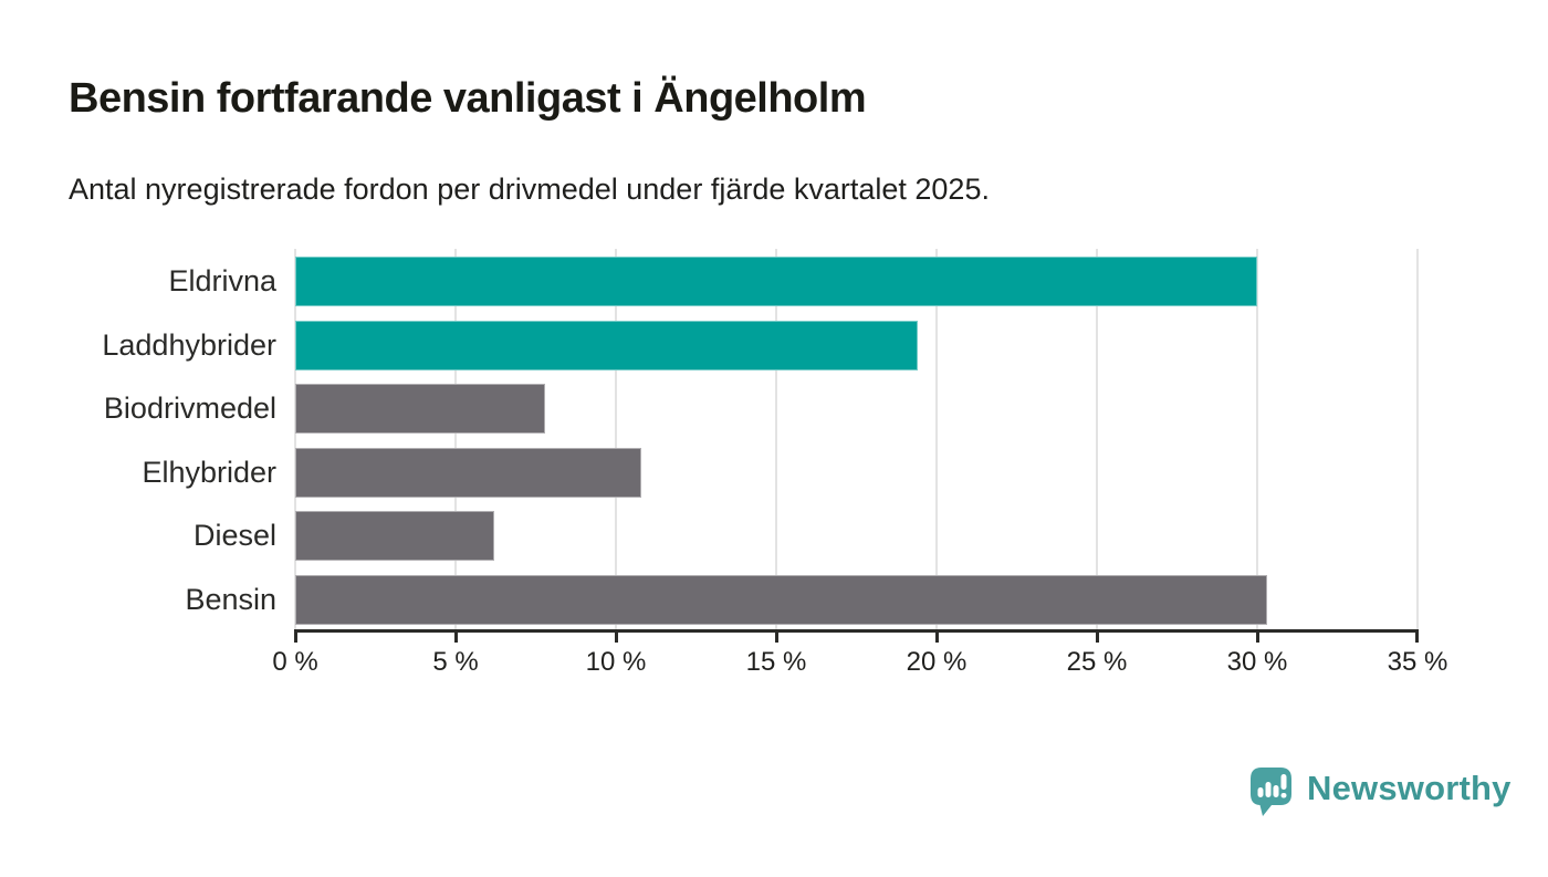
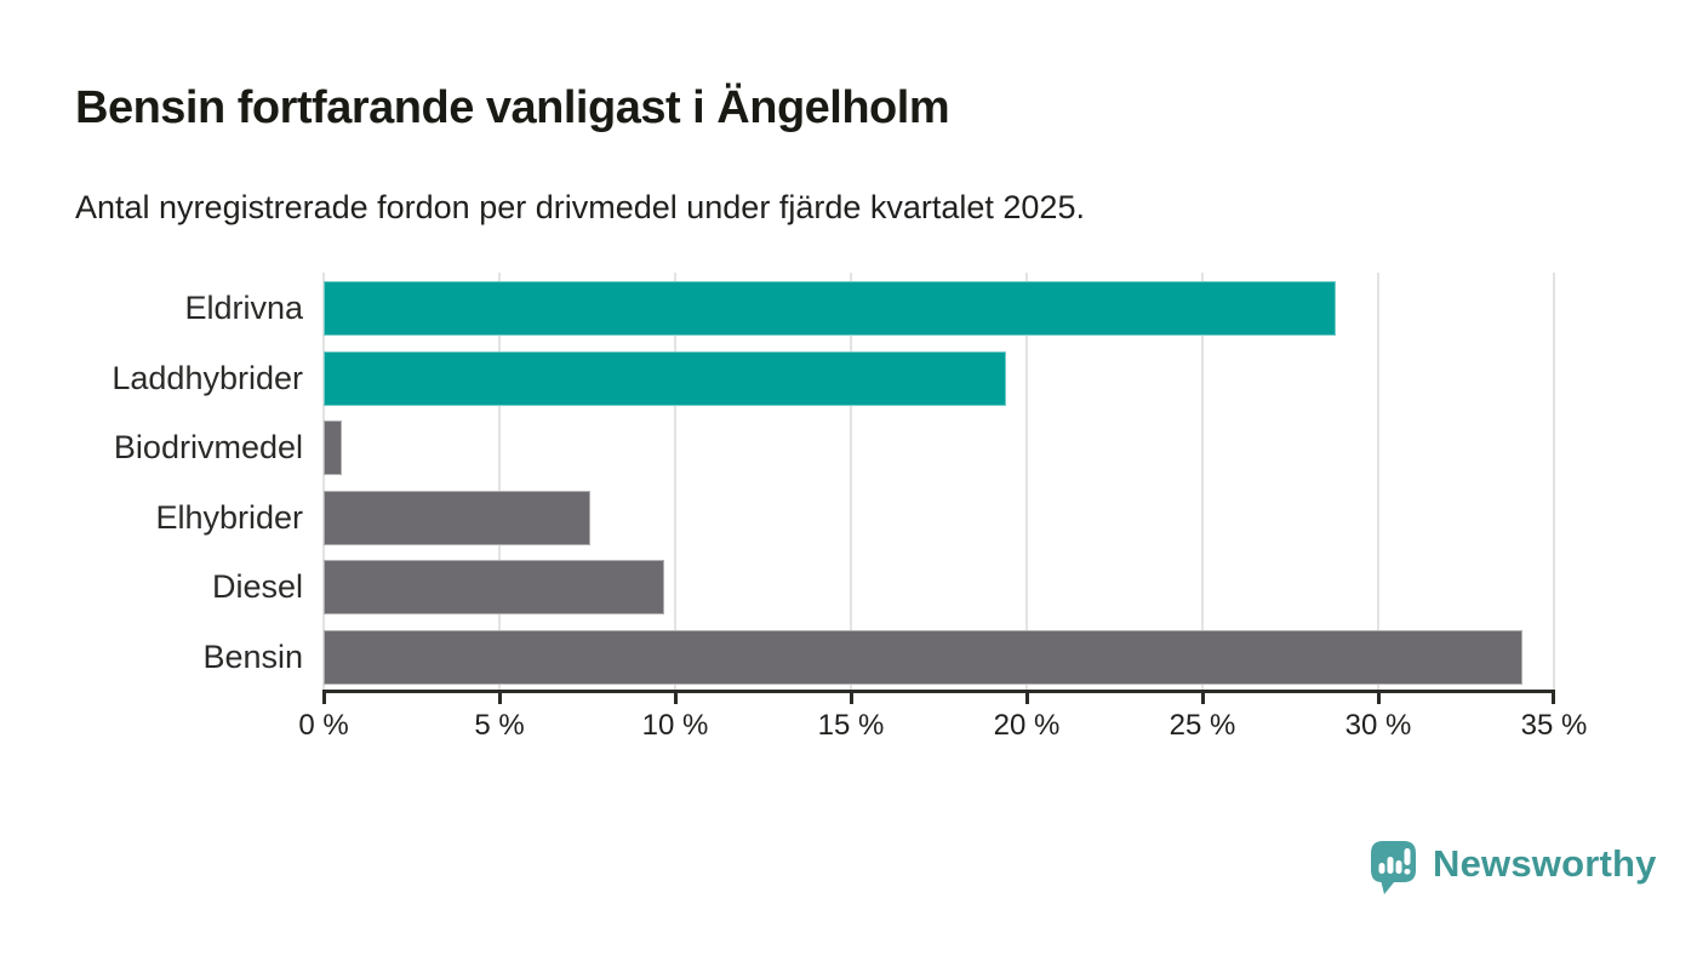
Eldrivna: 30.0% -> 28.8%
Biodrivmedel: 7.8% -> 0.5%
Elhybrider: 10.8% -> 7.6%
Diesel: 6.2% -> 9.7%
Bensin: 30.3% -> 34.1%
